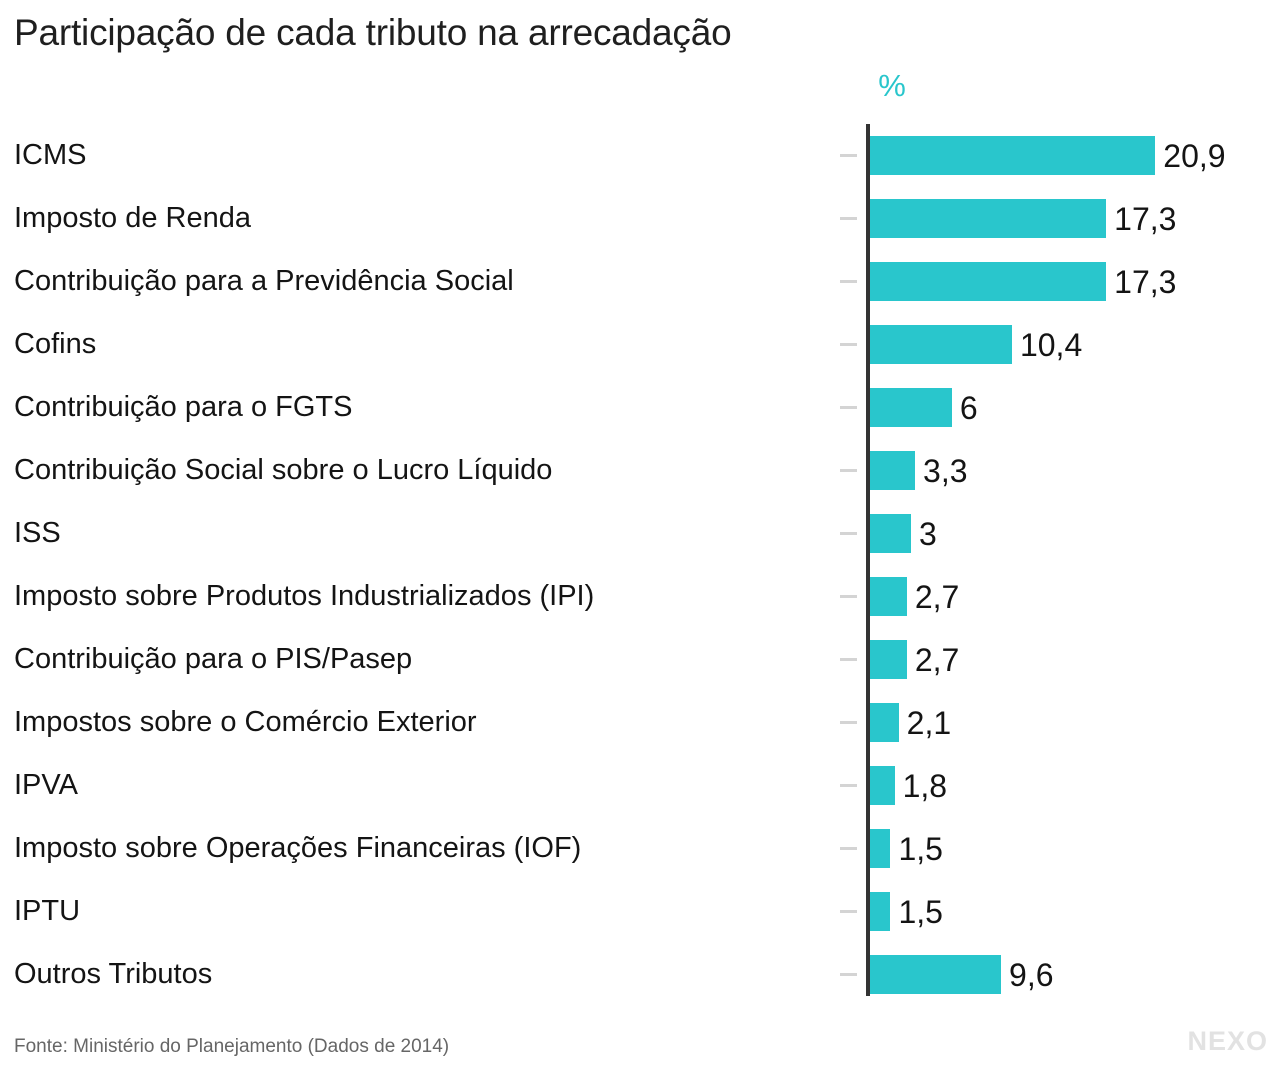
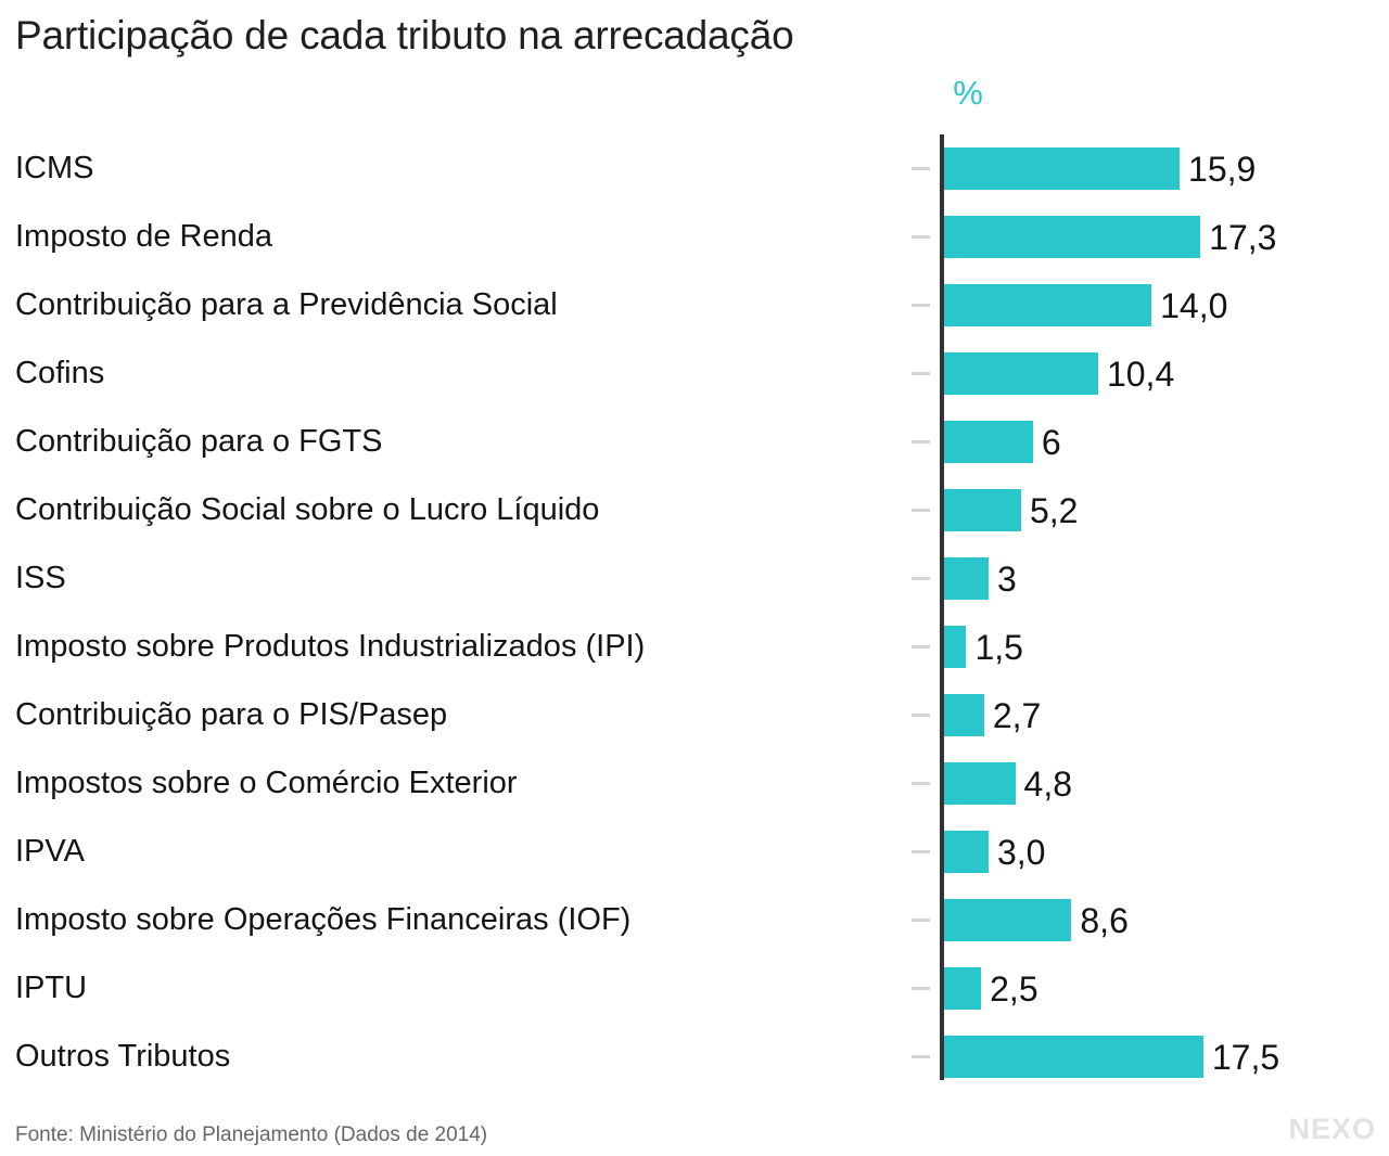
ICMS: 20,9 -> 15,9
Contribuição para a Previdência Social: 17,3 -> 14,0
Contribuição Social sobre o Lucro Líquido: 3,3 -> 5,2
Imposto sobre Produtos Industrializados (IPI): 2,7 -> 1,5
Impostos sobre o Comércio Exterior: 2,1 -> 4,8
IPVA: 1,8 -> 3,0
Imposto sobre Operações Financeiras (IOF): 1,5 -> 8,6
IPTU: 1,5 -> 2,5
Outros Tributos: 9,6 -> 17,5
